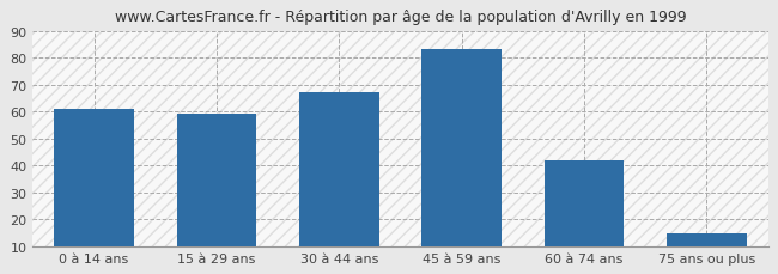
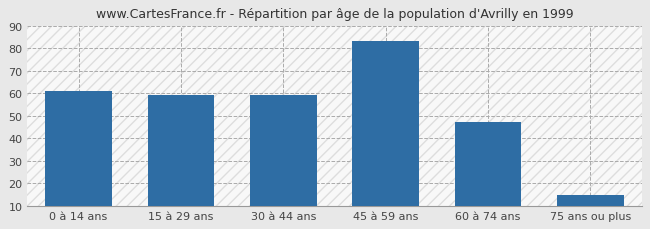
30 à 44 ans: 67 -> 59
60 à 74 ans: 42 -> 47
